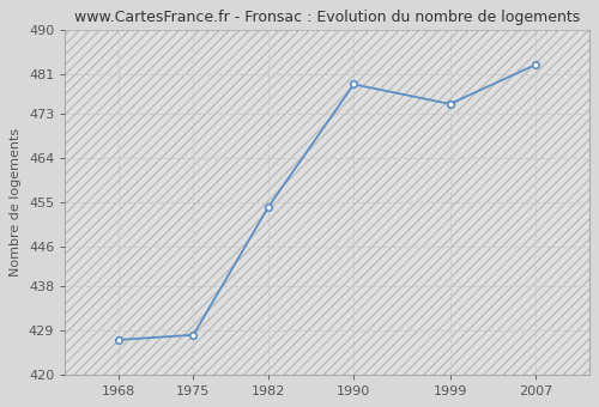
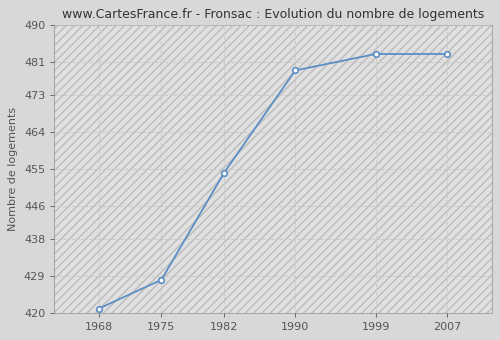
1968: 427 -> 421
1999: 475 -> 483
